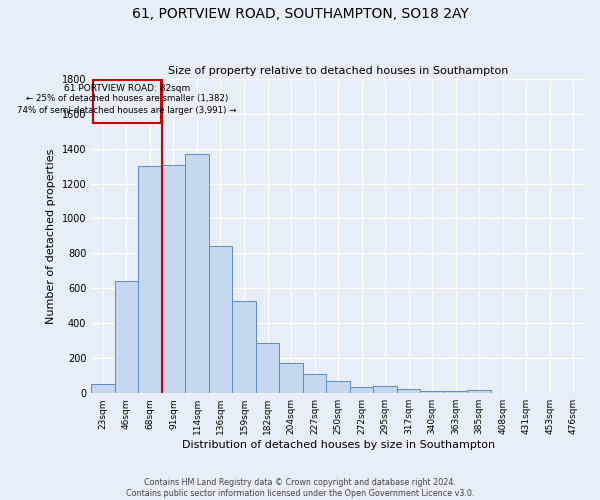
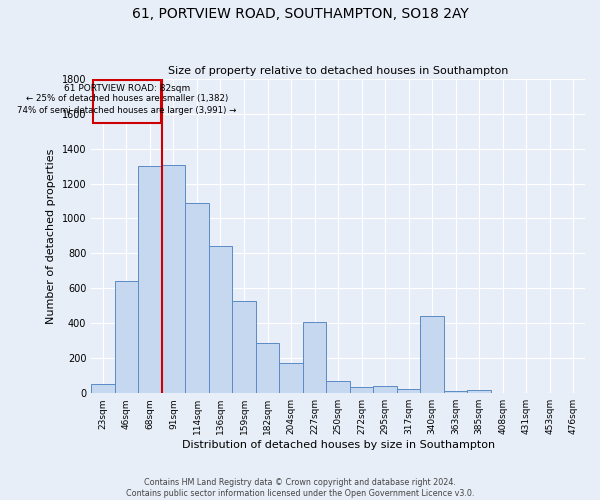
114sqm: 1370 -> 1090
227sqm: 110 -> 410
340sqm: 20 -> 440
